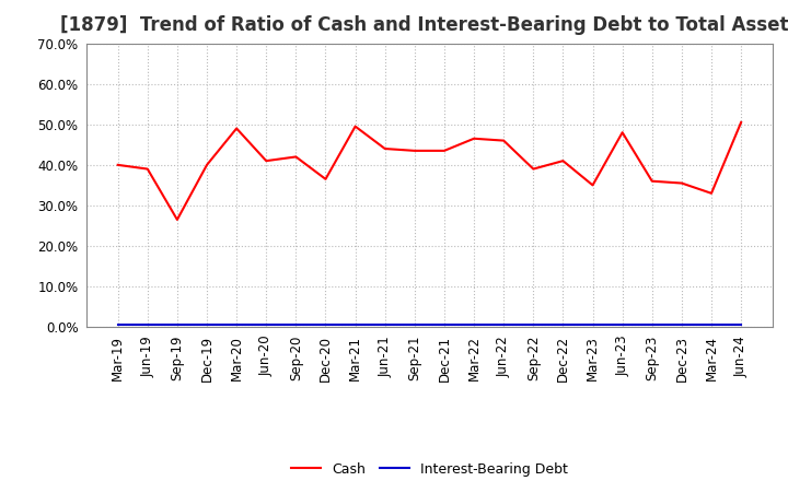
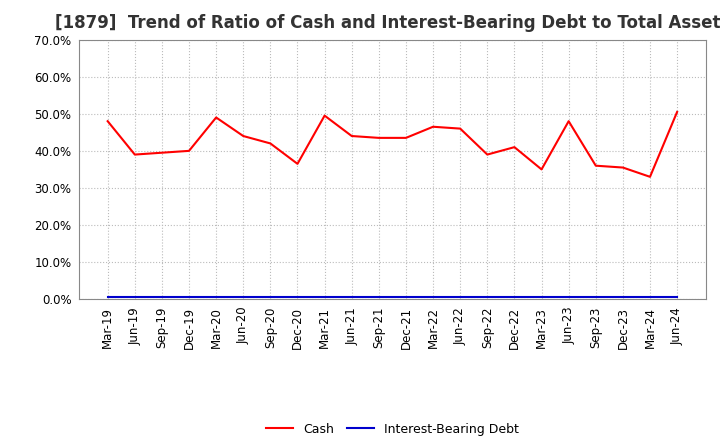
Cash/Mar-19: 40.0% -> 48.0%
Cash/Sep-19: 26.5% -> 39.5%
Cash/Jun-20: 41.0% -> 44.0%
